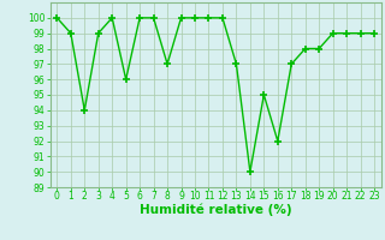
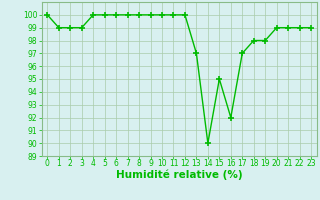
2: 94 -> 99
5: 96 -> 100
8: 97 -> 100
